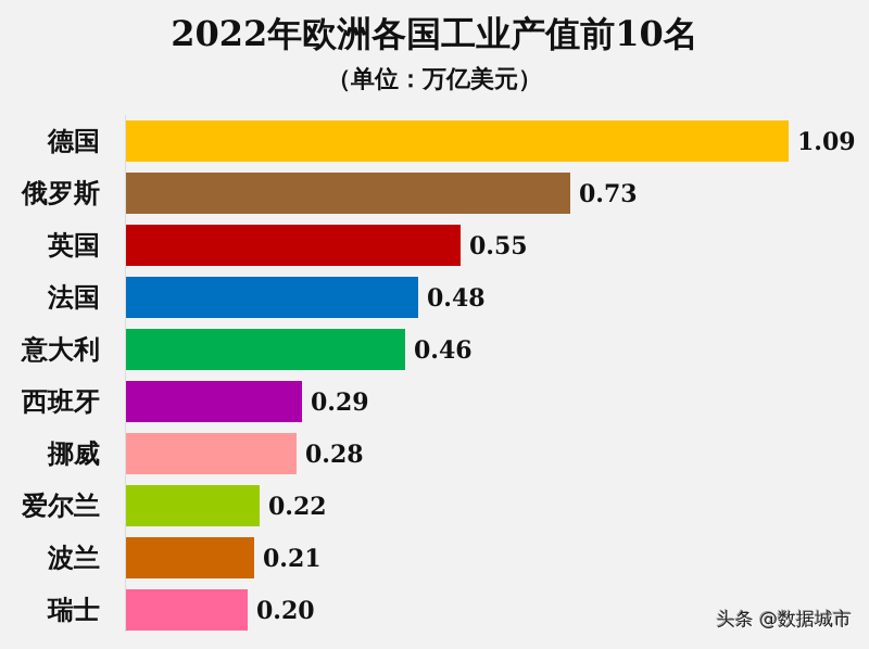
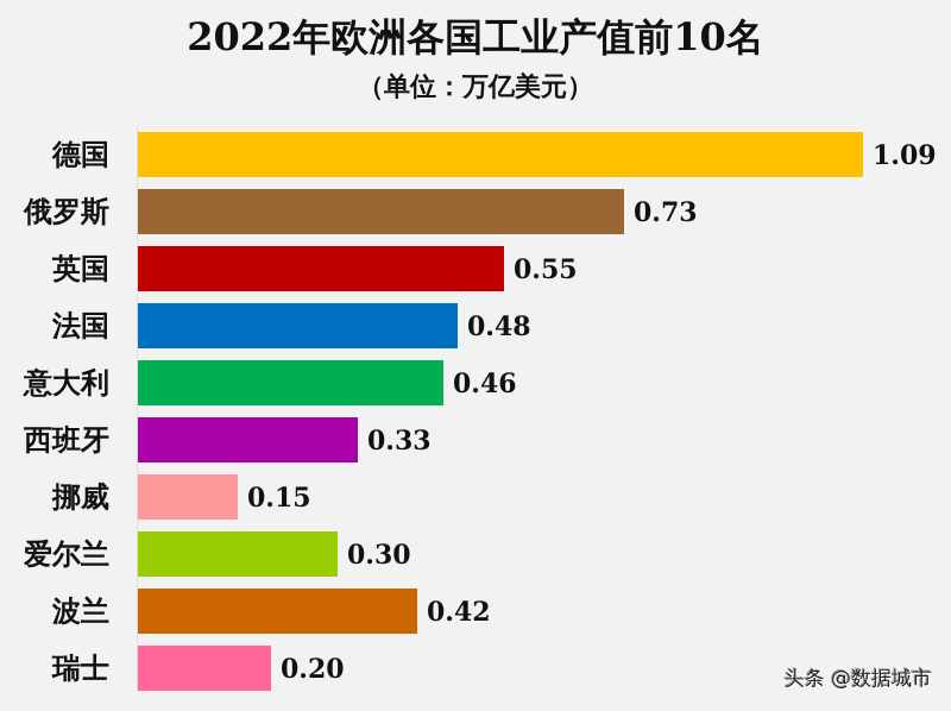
西班牙: 0.29 -> 0.33
挪威: 0.28 -> 0.15
爱尔兰: 0.22 -> 0.30
波兰: 0.21 -> 0.42
